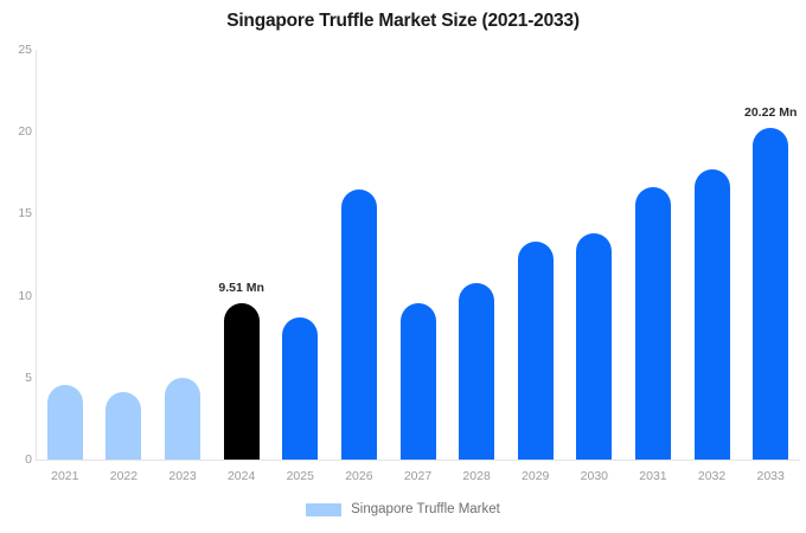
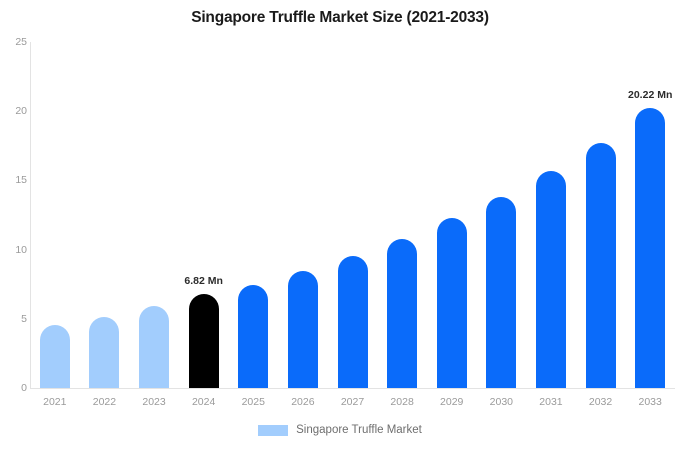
2022: 4.1 -> 5.2
2023: 5.0 -> 6.0
2024: 9.51 -> 6.82
2025: 8.7 -> 7.5
2026: 16.5 -> 8.4
2029: 13.3 -> 12.2
2031: 16.6 -> 15.7
